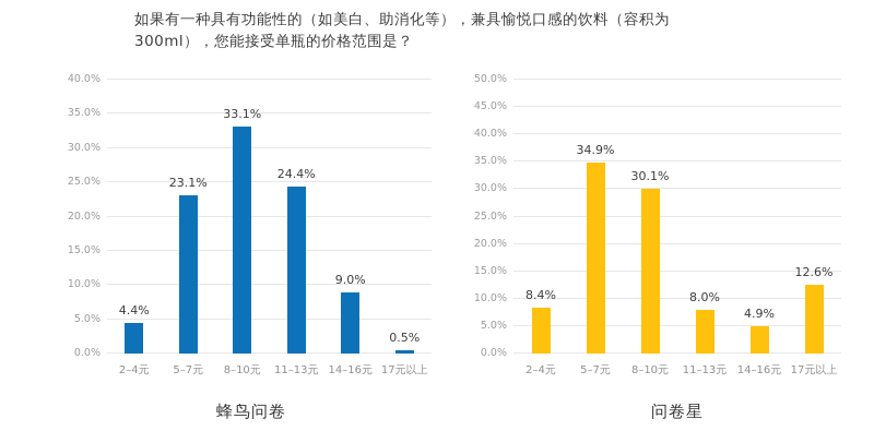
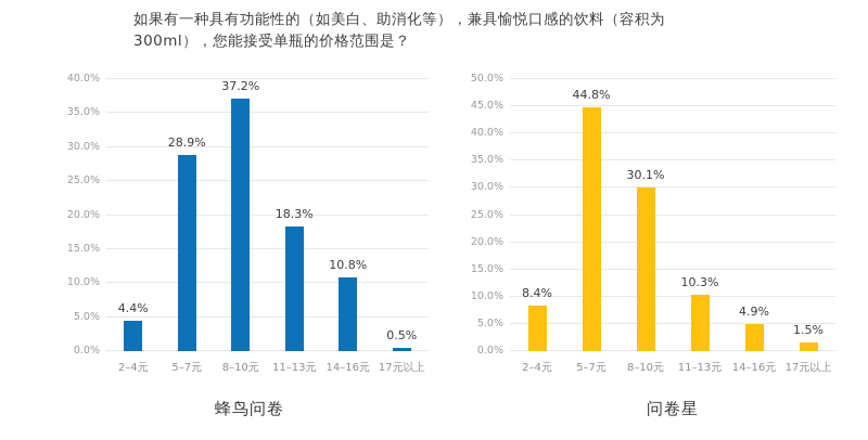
蜂鸟问卷/5–7元: 23.1% -> 28.9%
蜂鸟问卷/8–10元: 33.1% -> 37.2%
蜂鸟问卷/11–13元: 24.4% -> 18.3%
蜂鸟问卷/14–16元: 9.0% -> 10.8%
问卷星/5–7元: 34.9% -> 44.8%
问卷星/11–13元: 8.0% -> 10.3%
问卷星/17元以上: 12.6% -> 1.5%
